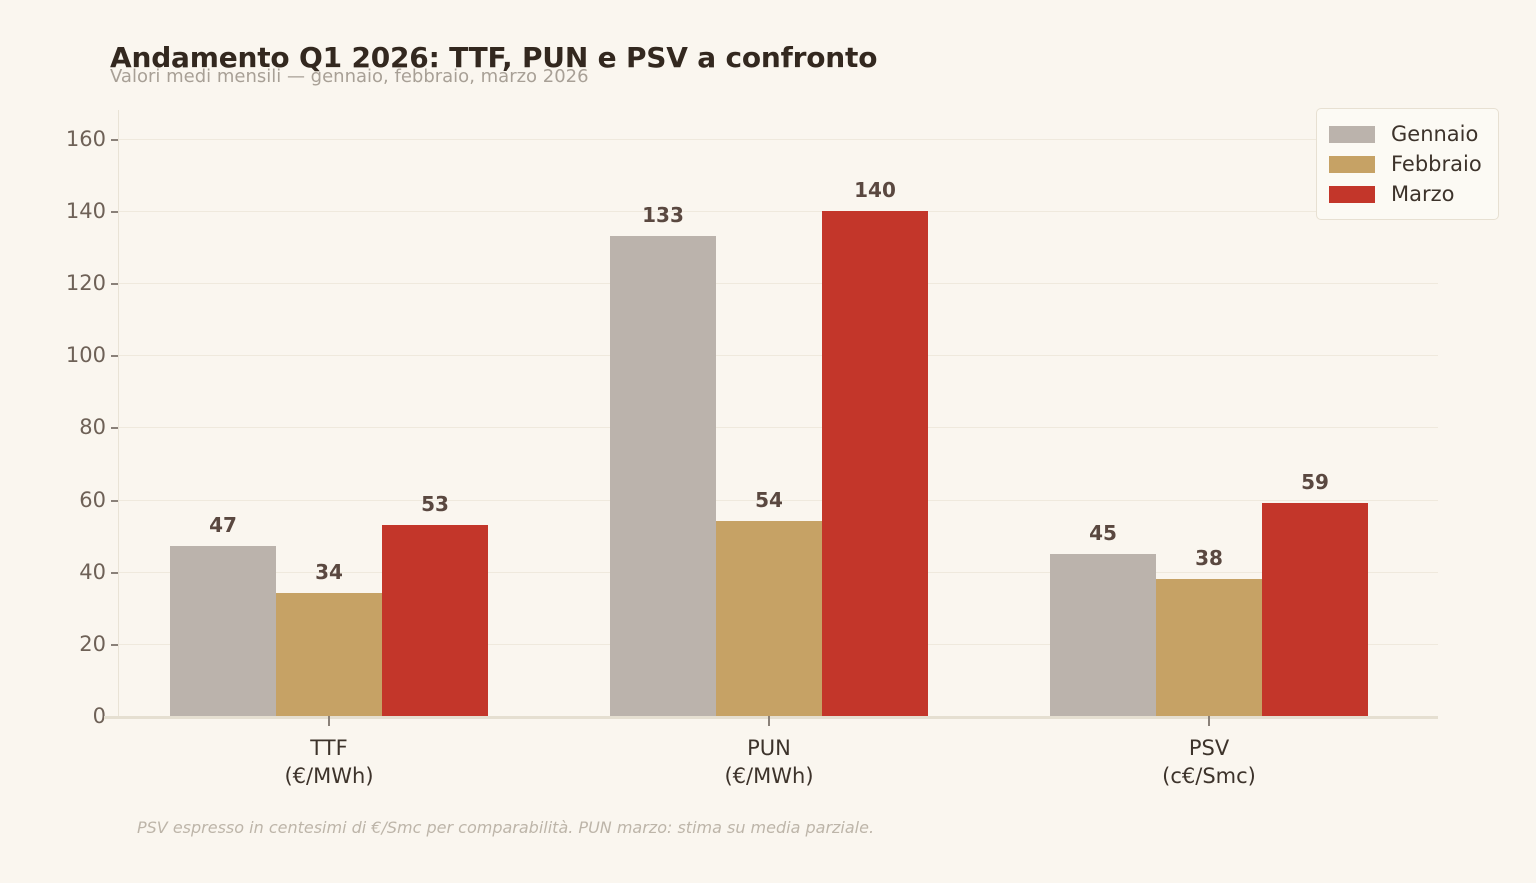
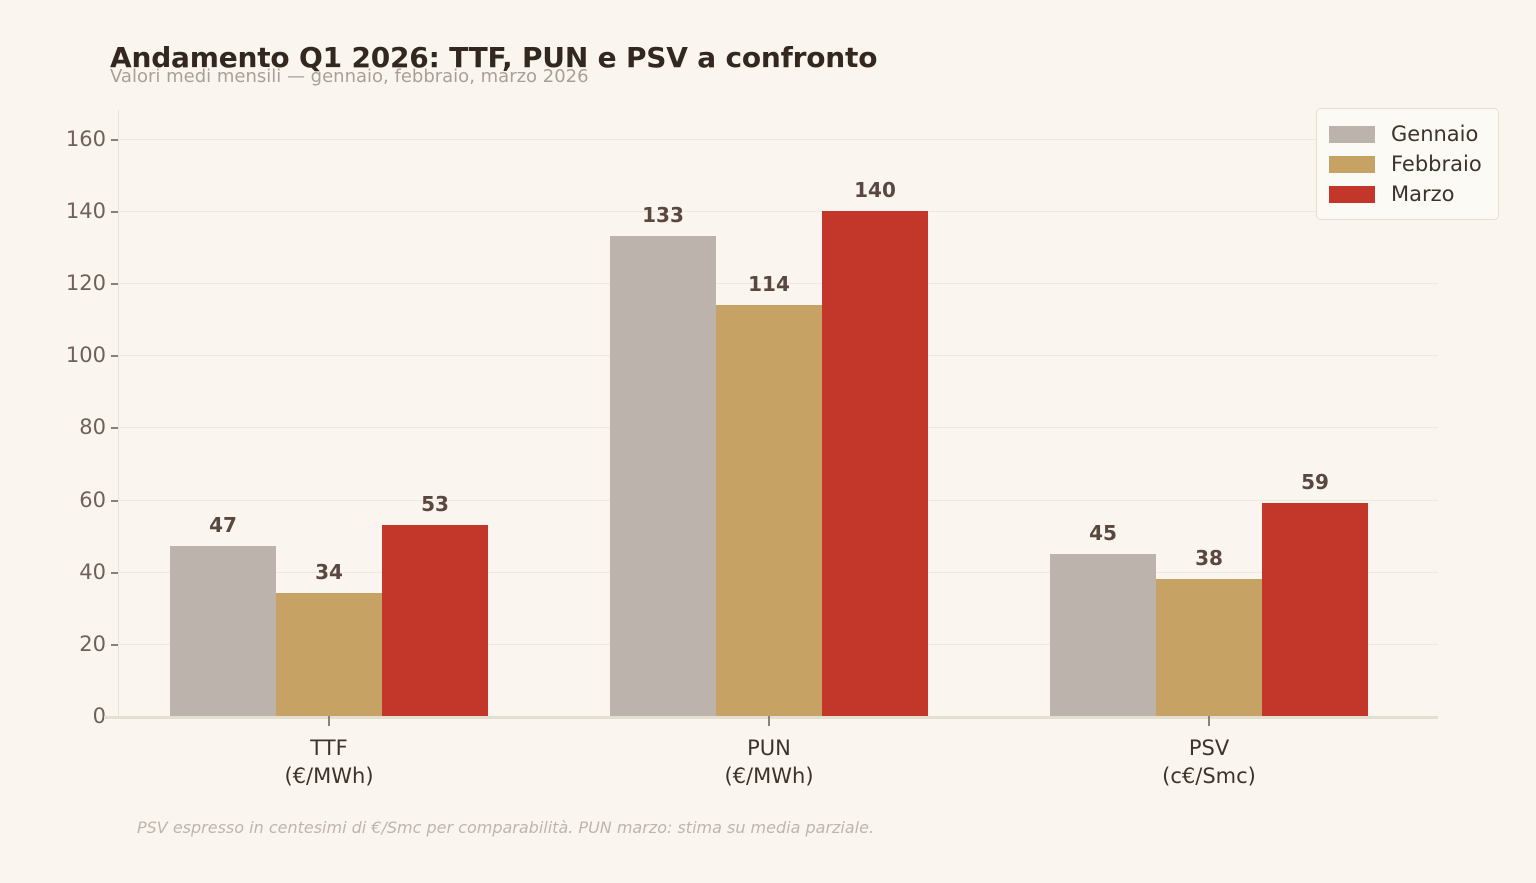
Febbraio/PUN: 54 -> 114
